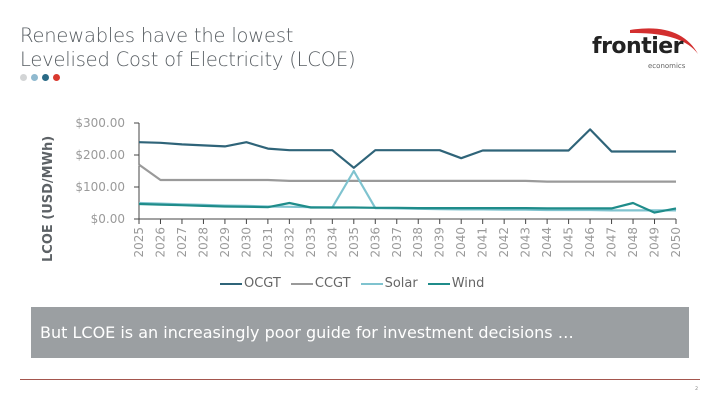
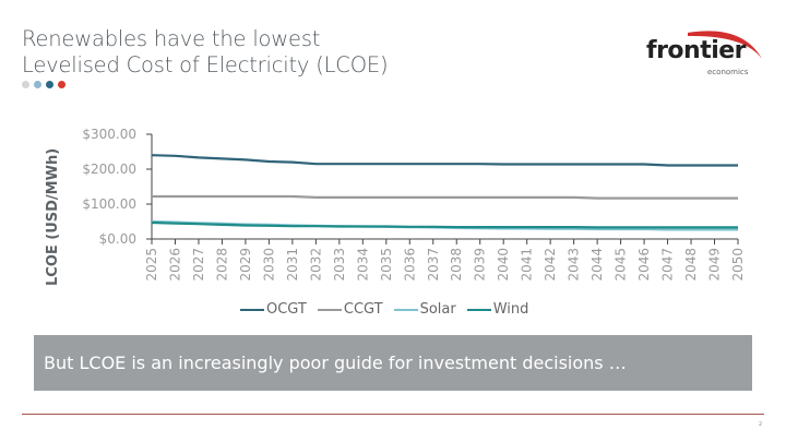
CCGT/2025: $170 -> $120
OCGT/2030: $240 -> $220
Wind/2032: $50 -> $40
OCGT/2035: $160 -> $220
Solar/2035: $150 -> $40
OCGT/2040: $190 -> $210
OCGT/2046: $280 -> $210
Wind/2048: $50 -> $30
Wind/2049: $20 -> $30
